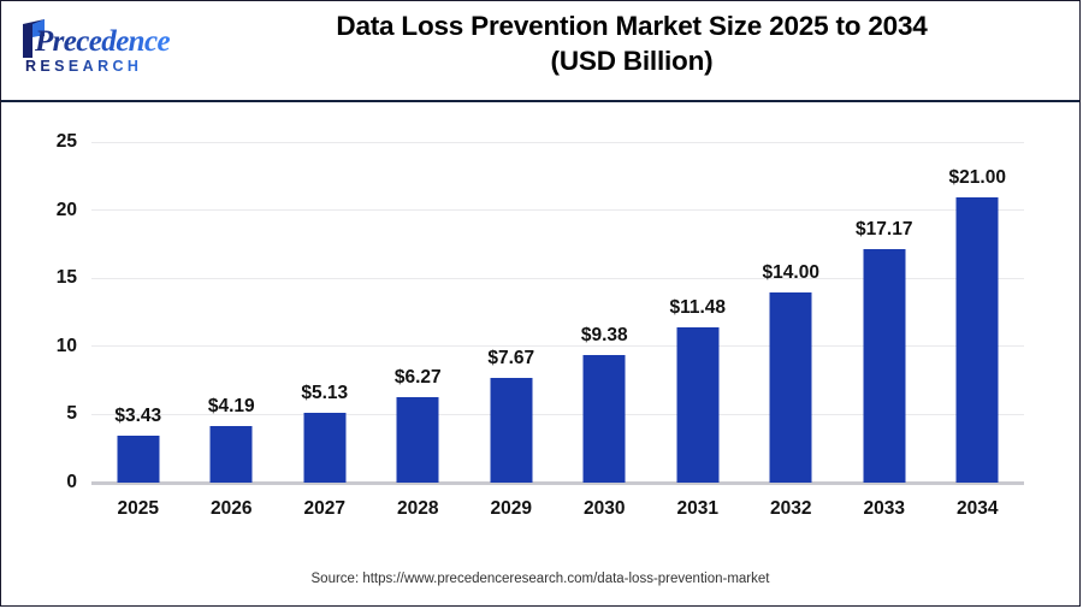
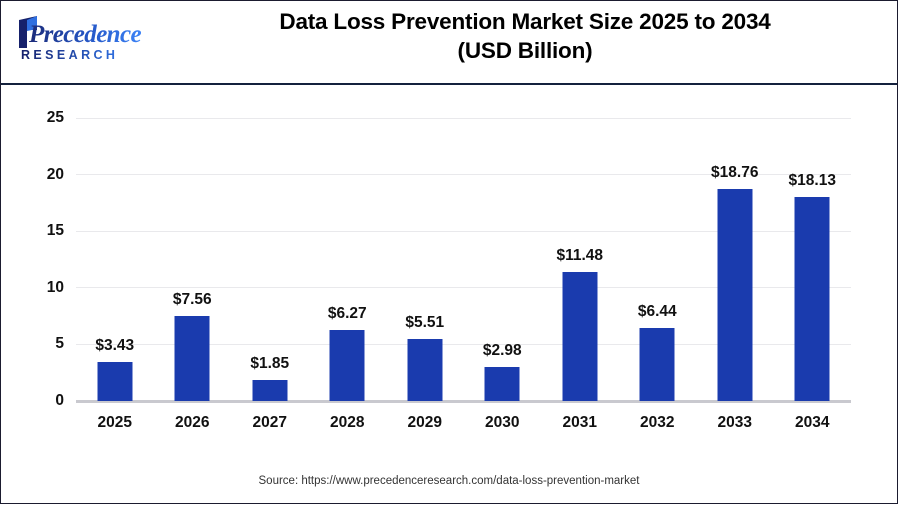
2026: $4.19 -> $7.56
2027: $5.13 -> $1.85
2029: $7.67 -> $5.51
2030: $9.38 -> $2.98
2032: $14.00 -> $6.44
2033: $17.17 -> $18.76
2034: $21.00 -> $18.13
